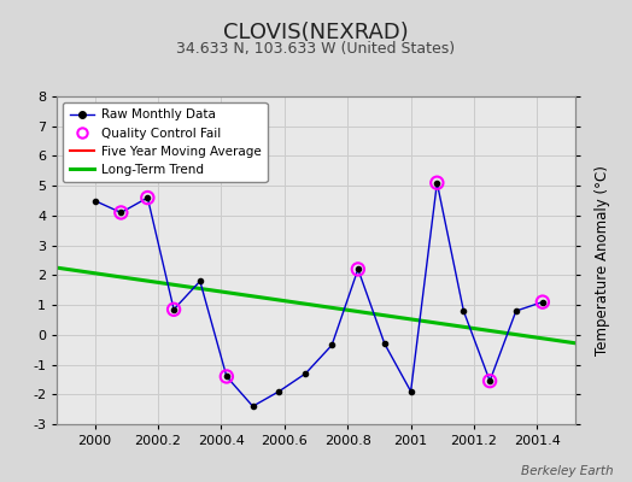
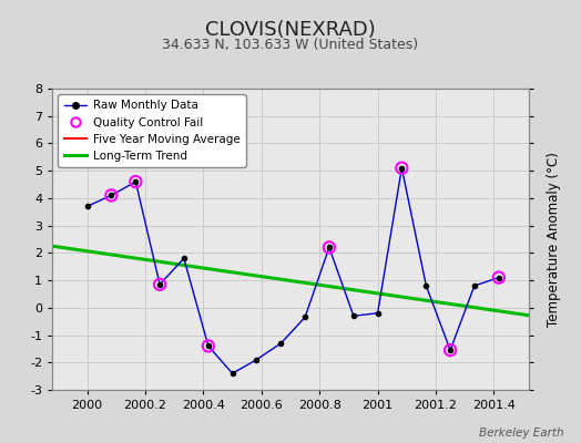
Raw Monthly Data/2000: 4.50 -> 3.70
Raw Monthly Data/2001: -1.90 -> -0.20
